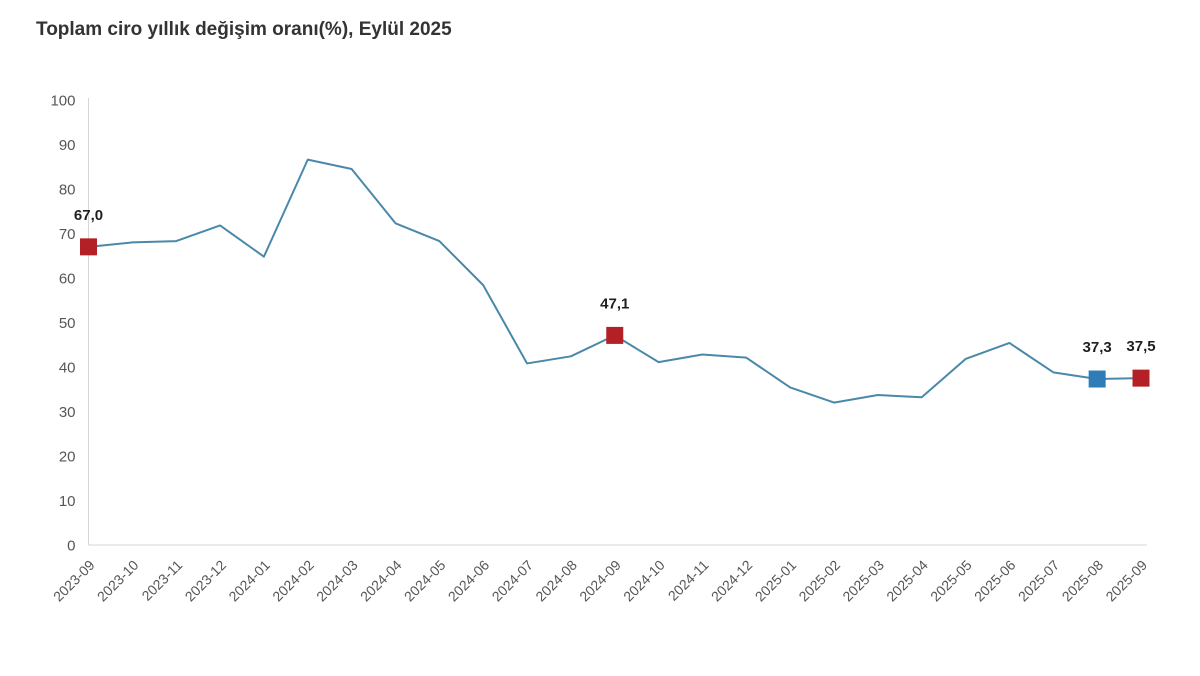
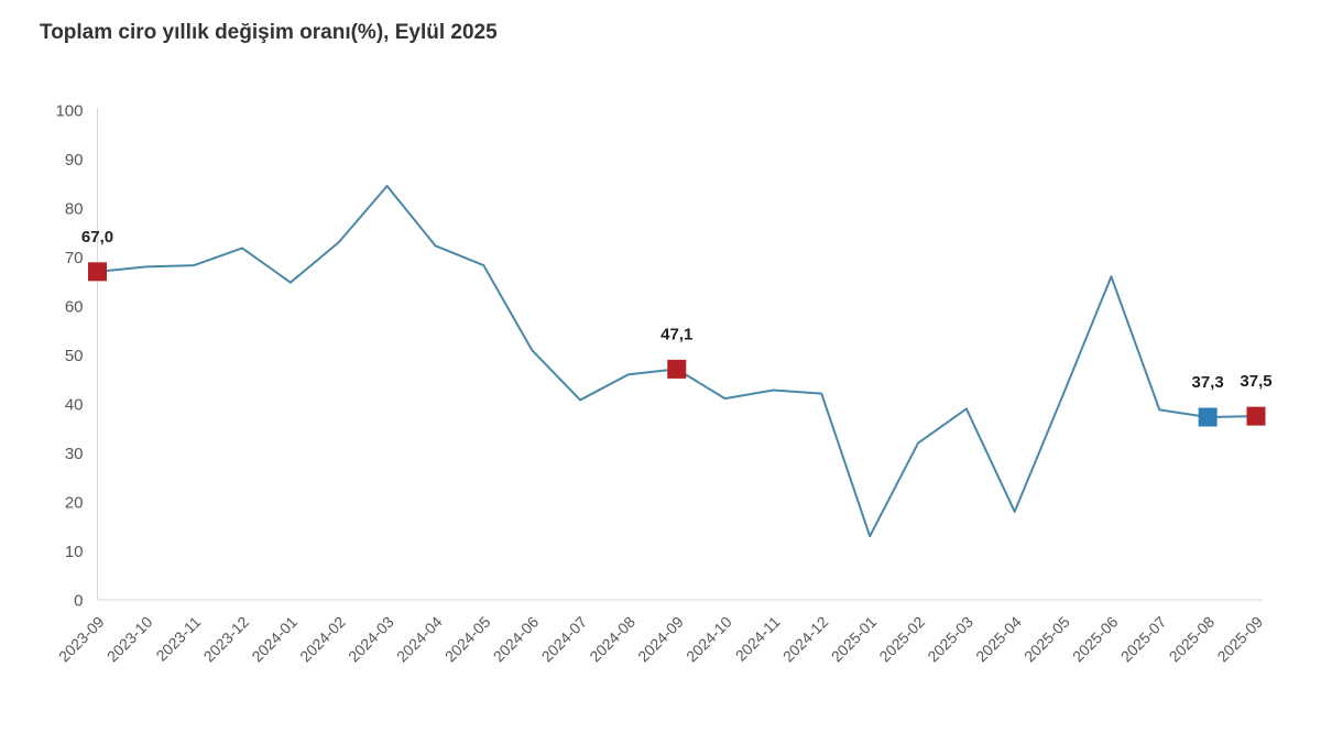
2024-02: 87 -> 73
2024-06: 58 -> 51
2024-08: 42 -> 46
2025-01: 35 -> 13
2025-03: 34 -> 39
2025-04: 33 -> 18
2025-06: 45 -> 66
